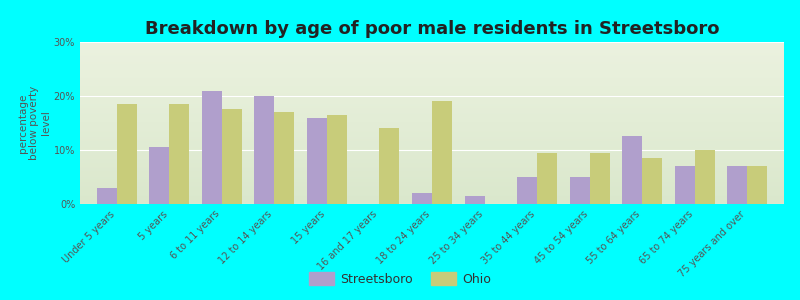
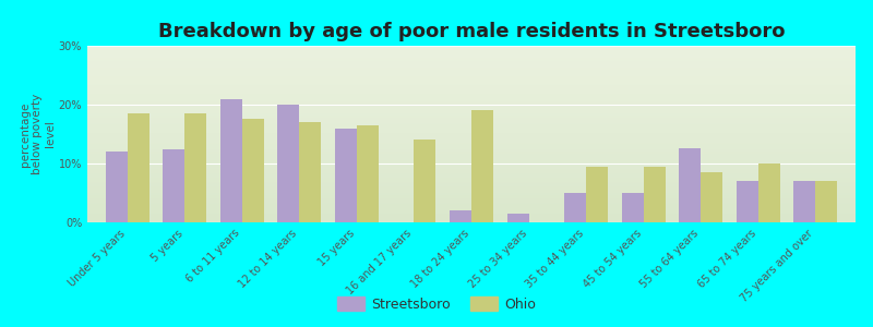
Streetsboro/Under 5 years: 3.0% -> 12.0%
Streetsboro/5 years: 10.5% -> 12.4%
